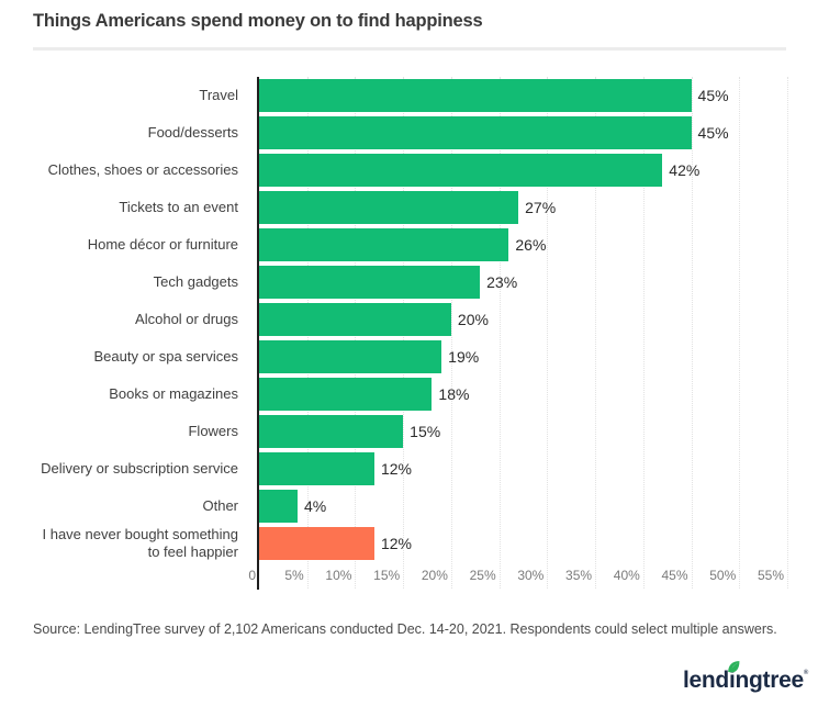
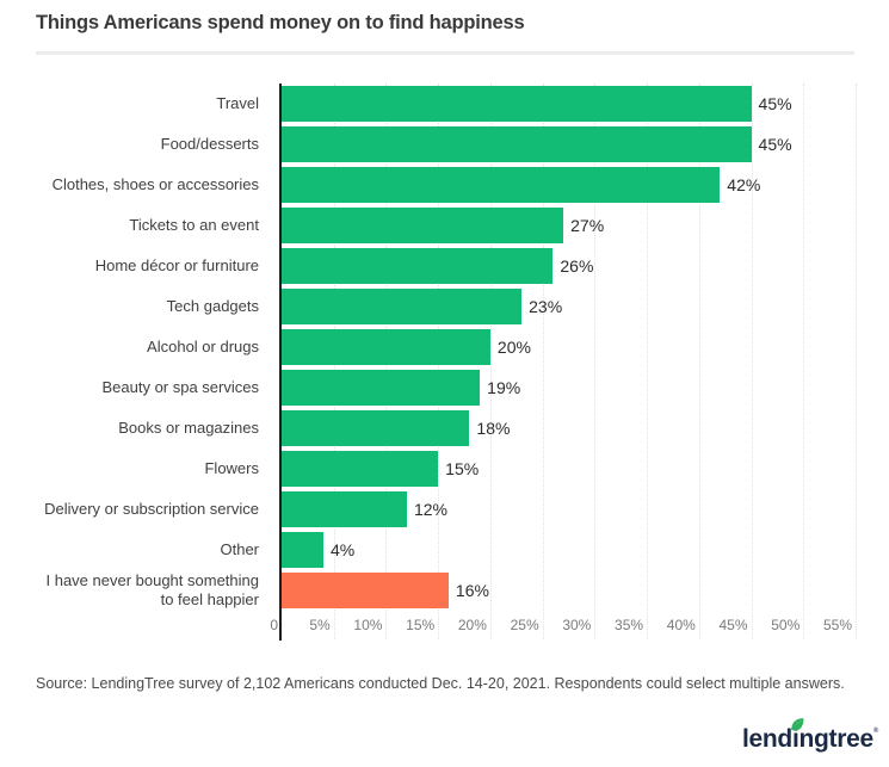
I have never bought something to feel happier: 12% -> 16%
